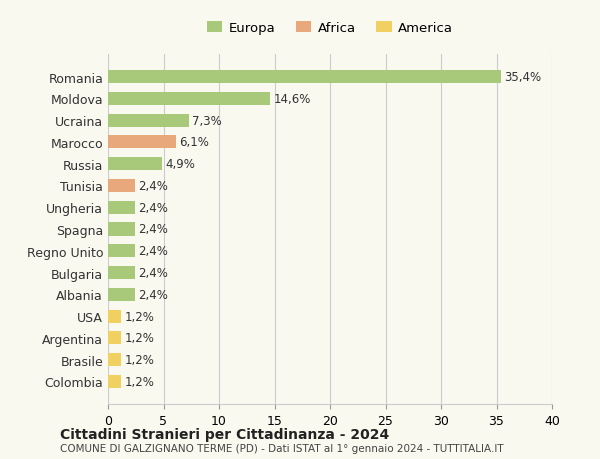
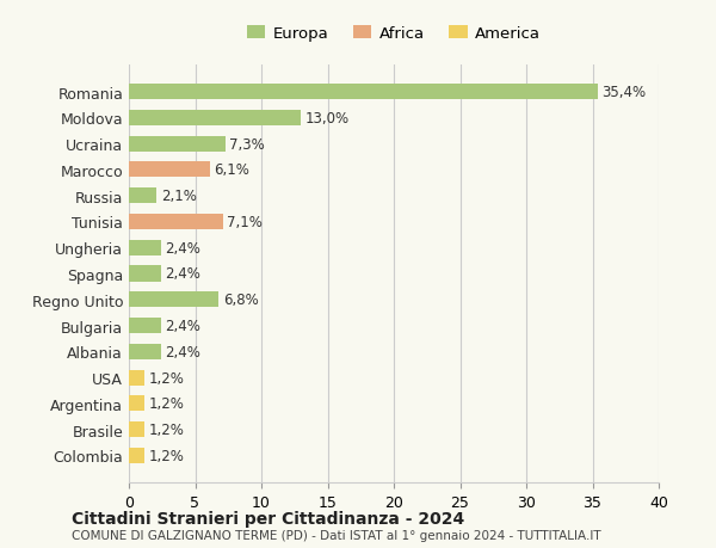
Moldova: 14,6% -> 13,0%
Russia: 4,9% -> 2,1%
Tunisia: 2,4% -> 7,1%
Regno Unito: 2,4% -> 6,8%
